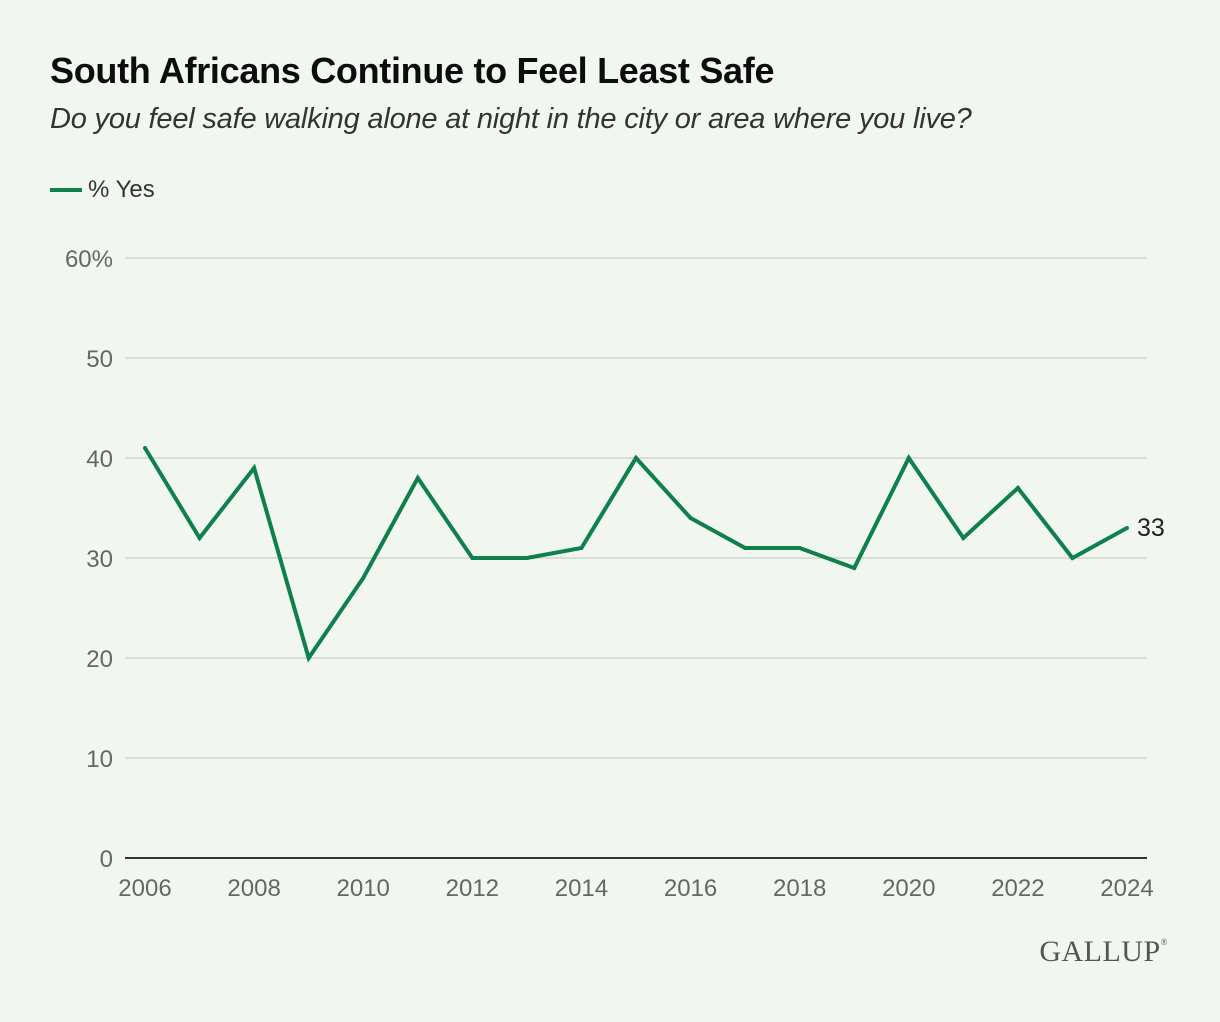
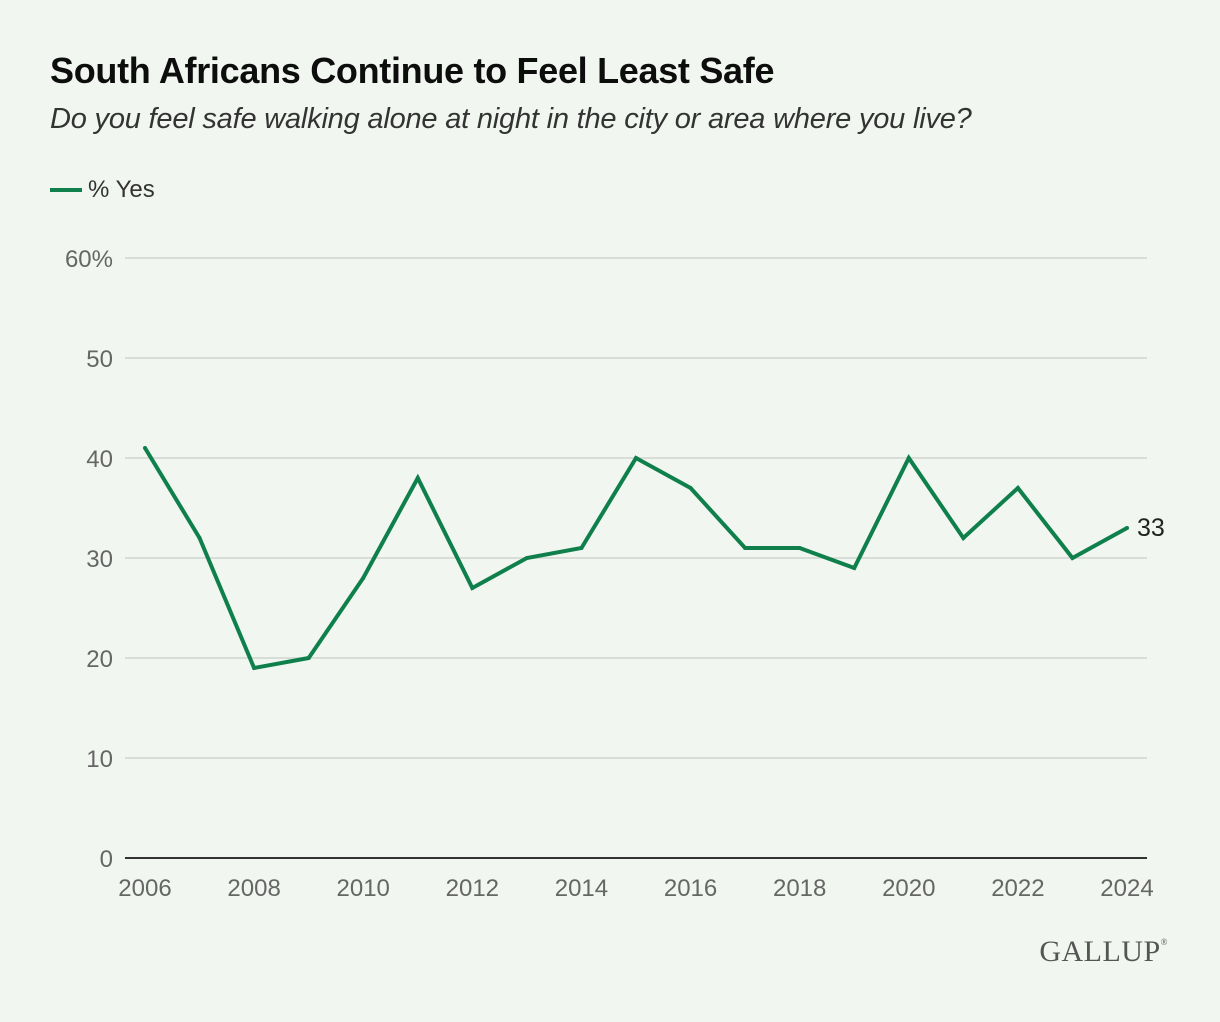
2008: 39% -> 19%
2012: 30% -> 27%
2016: 34% -> 37%
